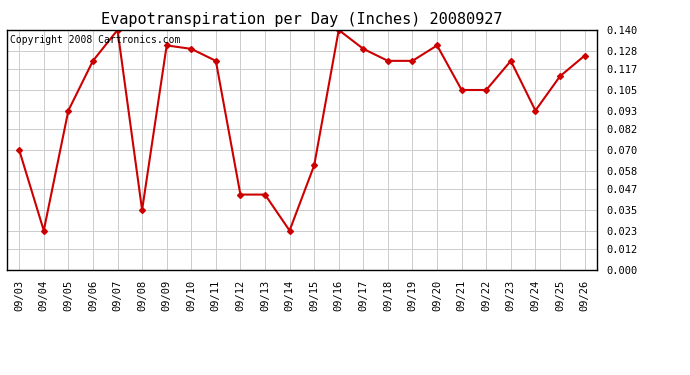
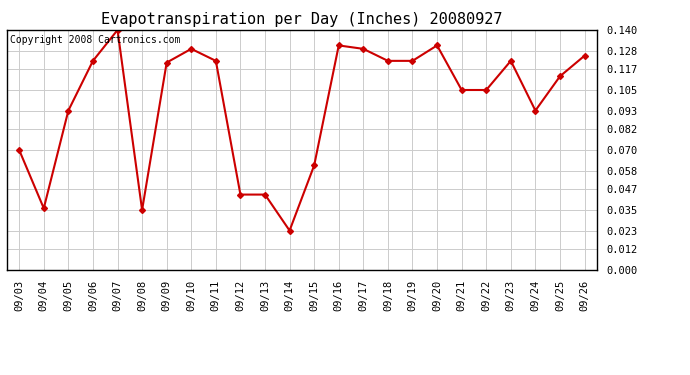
09/04: 0.023 -> 0.036
09/09: 0.131 -> 0.121
09/16: 0.140 -> 0.131
